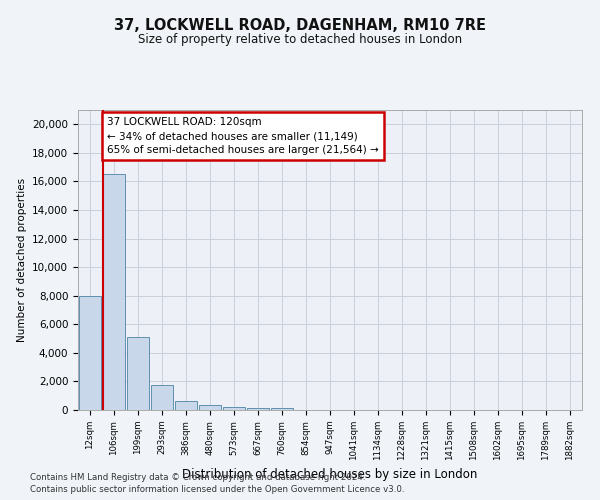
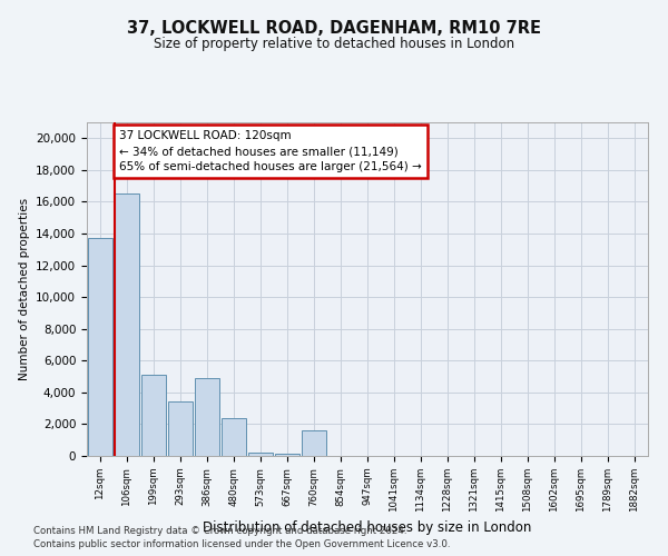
12sqm: 8,000 -> 13,700
293sqm: 1,800 -> 3,400
386sqm: 600 -> 4,900
480sqm: 400 -> 2,400
760sqm: 100 -> 1,600
